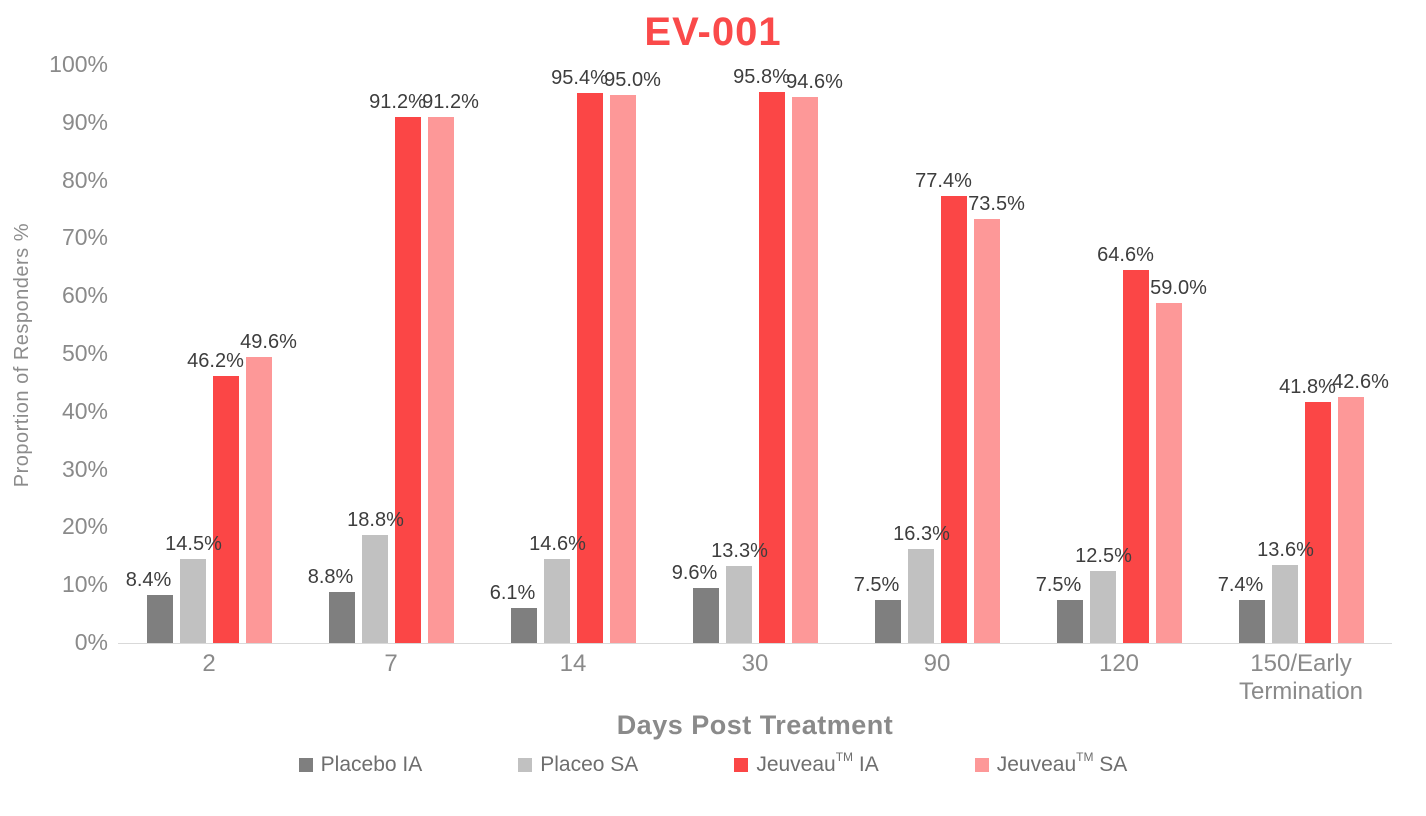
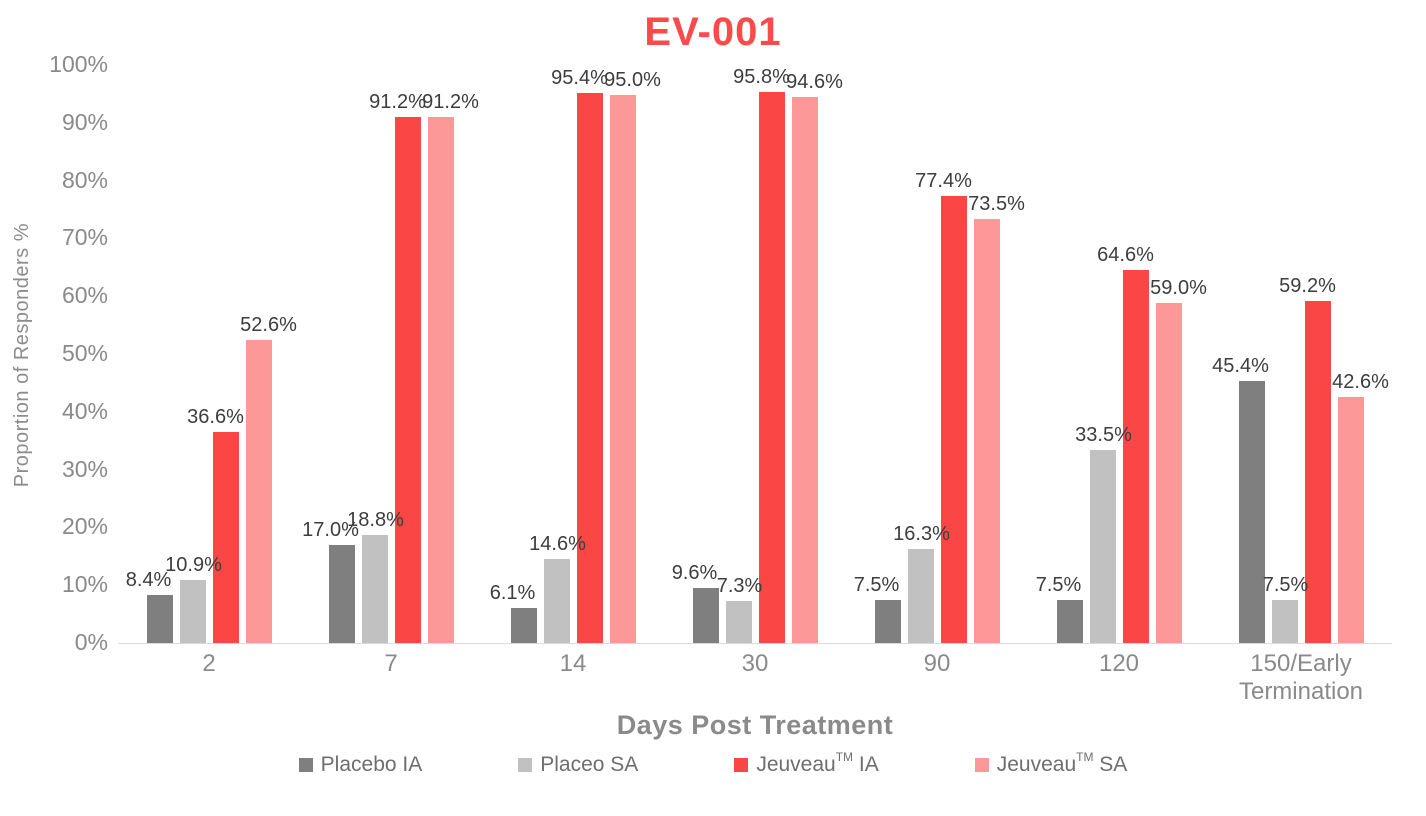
Placeo SA/2: 14.5% -> 10.9%
Jeuveau TM IA/2: 46.2% -> 36.6%
Jeuveau TM SA/2: 49.6% -> 52.6%
Placebo IA/7: 8.8% -> 17.0%
Placeo SA/30: 13.3% -> 7.3%
Placeo SA/120: 12.5% -> 33.5%
Placebo IA/150/Early Termination: 7.4% -> 45.4%
Placeo SA/150/Early Termination: 13.6% -> 7.5%
Jeuveau TM IA/150/Early Termination: 41.8% -> 59.2%
